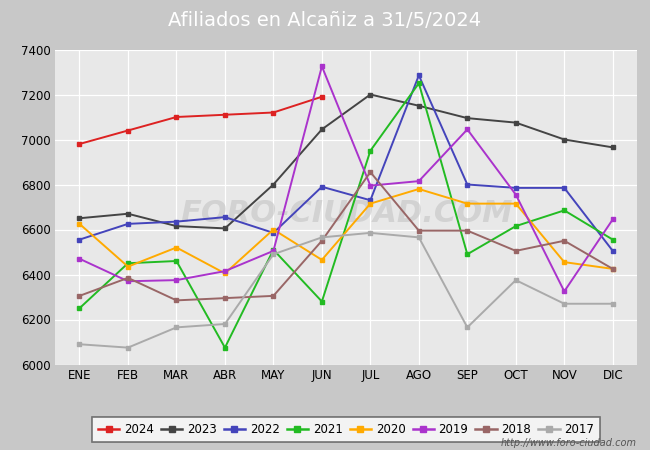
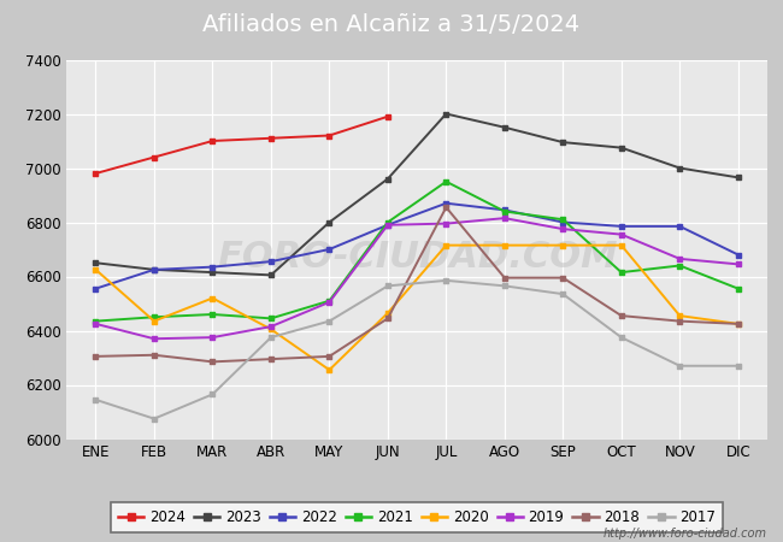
2021/ENE: 6250 -> 6435
2019/ENE: 6470 -> 6425
2017/ENE: 6090 -> 6145
2023/FEB: 6670 -> 6625
2018/FEB: 6385 -> 6310
2021/ABR: 6075 -> 6445
2017/ABR: 6180 -> 6375
2022/MAY: 6585 -> 6700
2020/MAY: 6600 -> 6255
2017/MAY: 6490 -> 6435
2023/JUN: 7045 -> 6960
2021/JUN: 6280 -> 6800
2019/JUN: 7325 -> 6790
2018/JUN: 6550 -> 6445
2022/JUL: 6730 -> 6870
2022/AGO: 7285 -> 6845
2021/AGO: 7250 -> 6840
2020/AGO: 6780 -> 6715
2021/SEP: 6490 -> 6810
2019/SEP: 7045 -> 6775
2017/SEP: 6165 -> 6535
2018/OCT: 6505 -> 6455
2021/NOV: 6685 -> 6640
2019/NOV: 6325 -> 6665
2018/NOV: 6550 -> 6435
2022/DIC: 6505 -> 6680
